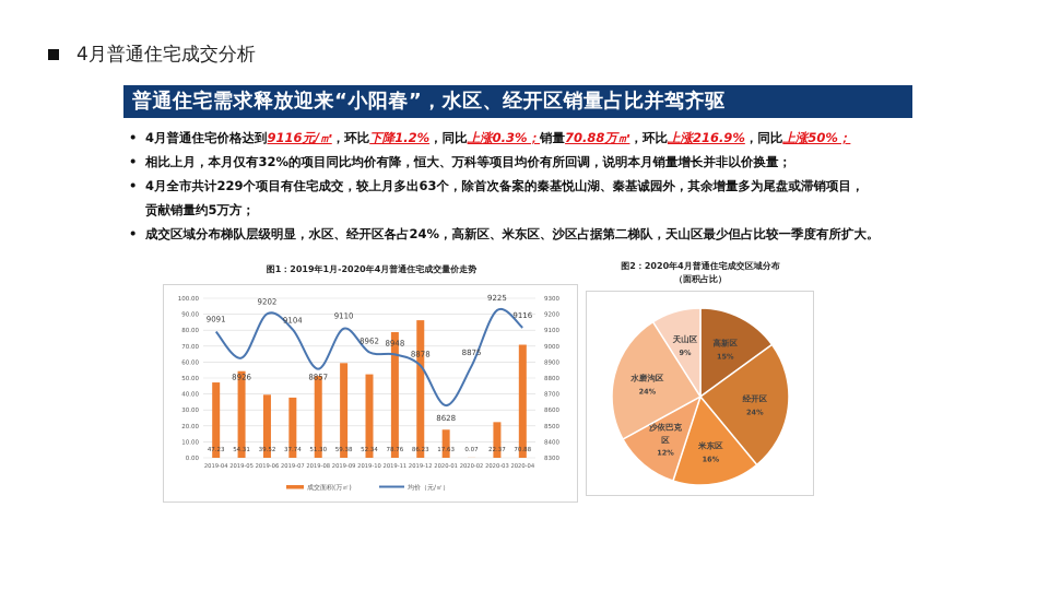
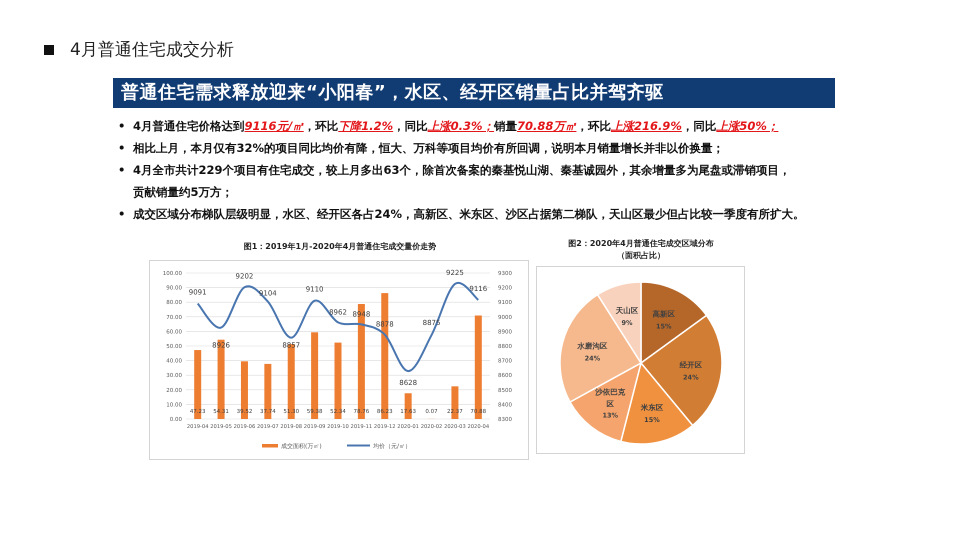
图2：2020年4月普通住宅成交区域分布（面积占比）/米东区: 16% -> 15%
图2：2020年4月普通住宅成交区域分布（面积占比）/沙依巴克区: 12% -> 13%
